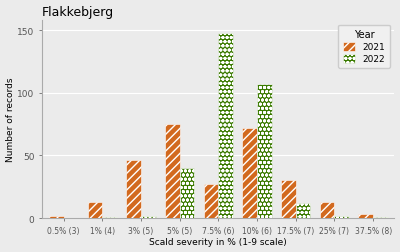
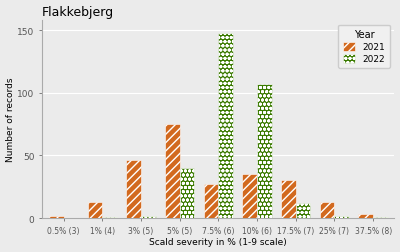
2021/10% (6): 72 -> 35
